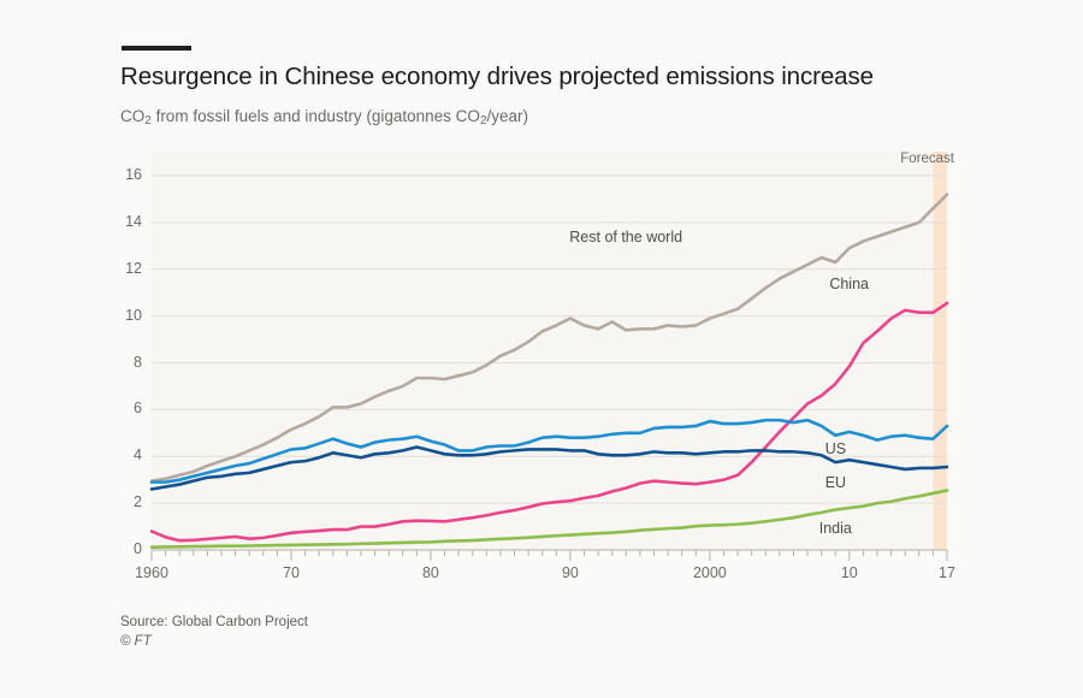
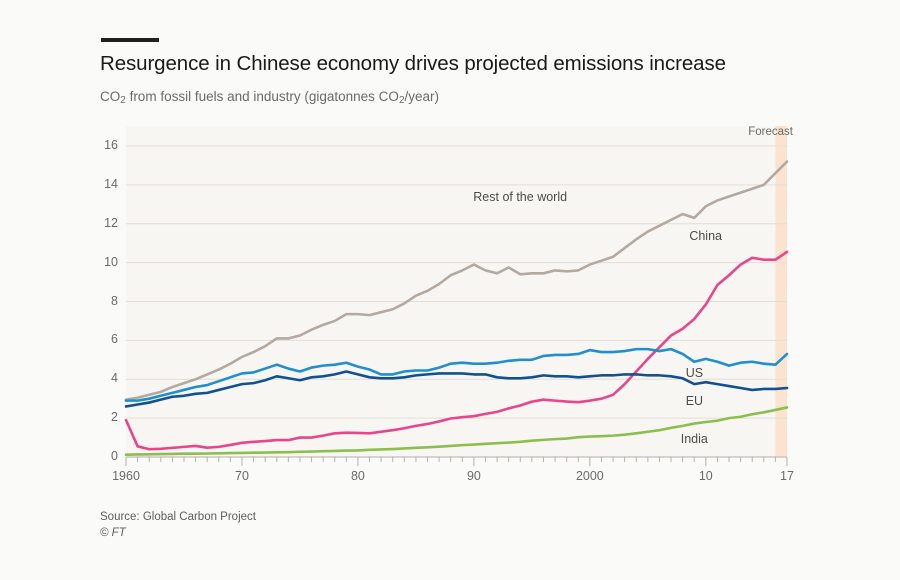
China/1960: 0.8 -> 1.9
